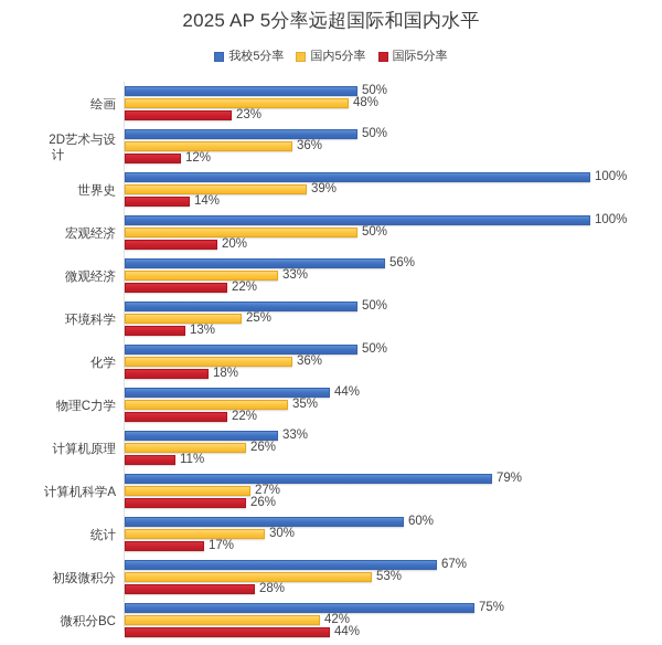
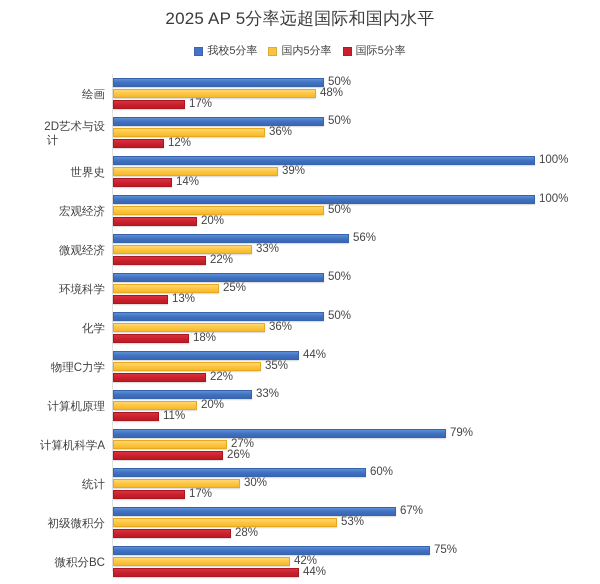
国际5分率/绘画: 23% -> 17%
国内5分率/计算机原理: 26% -> 20%
